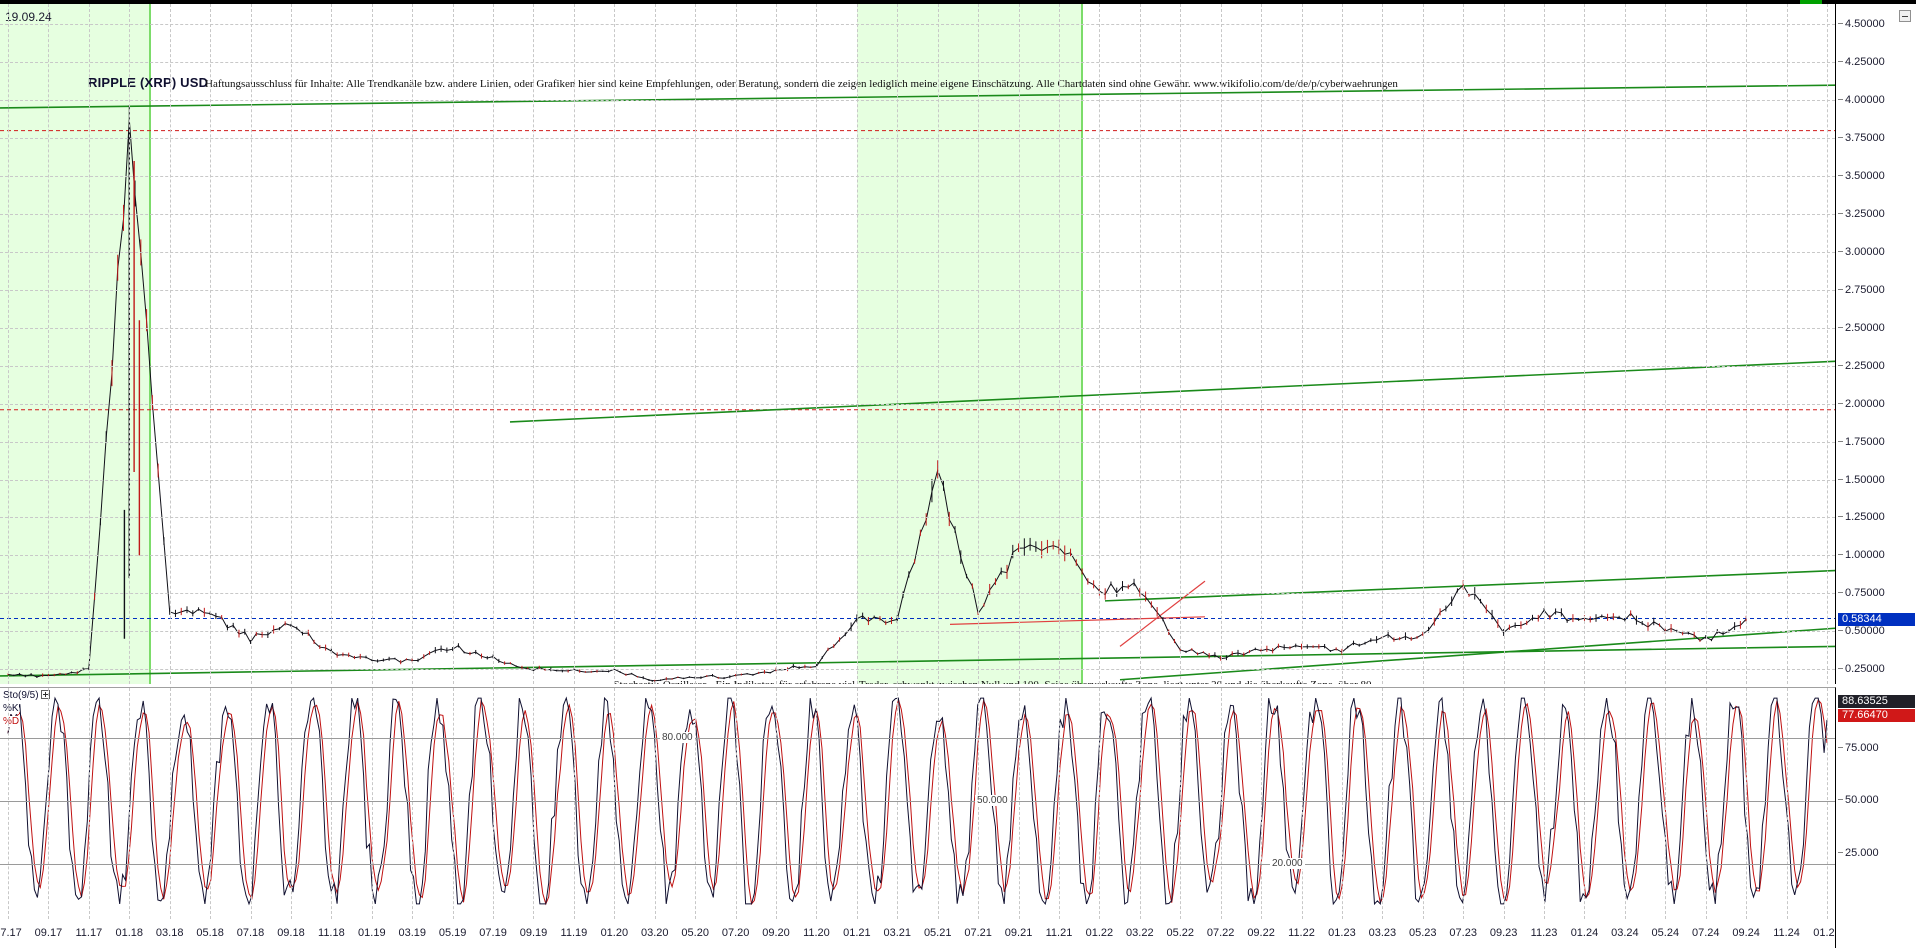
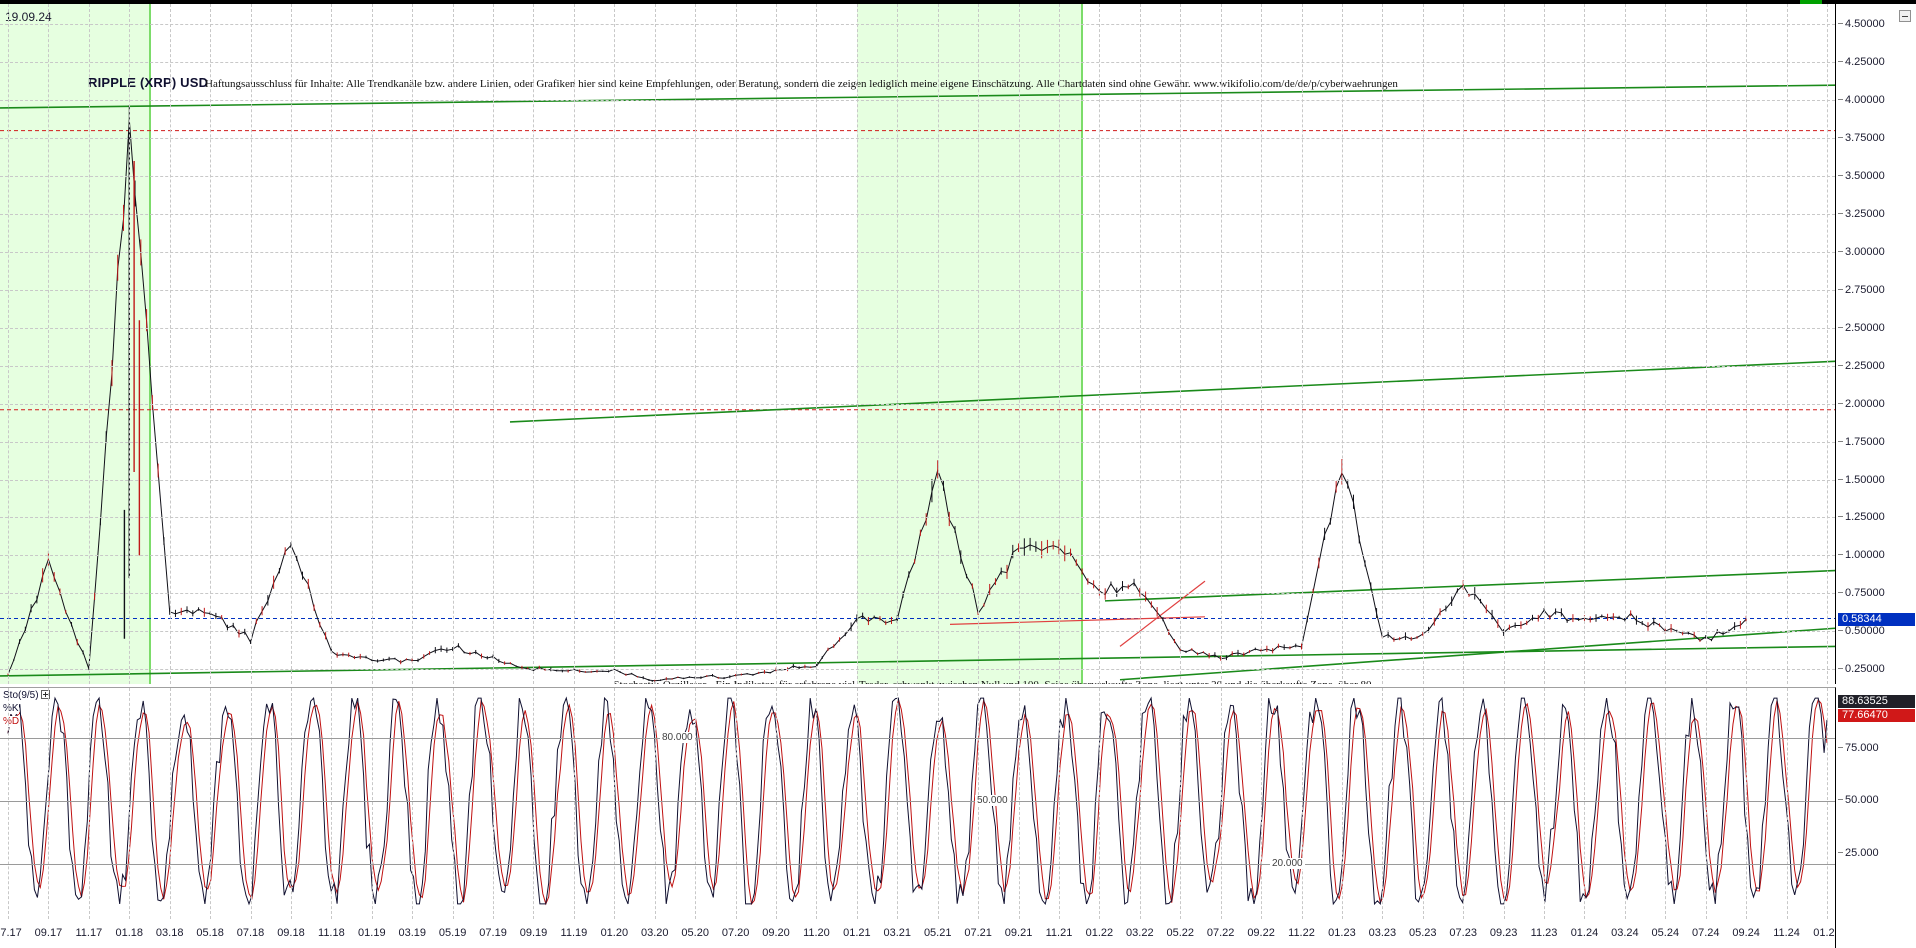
09.17: 0.20 -> 0.94
09.18: 0.55 -> 1.09
01.23: 0.38 -> 1.62
